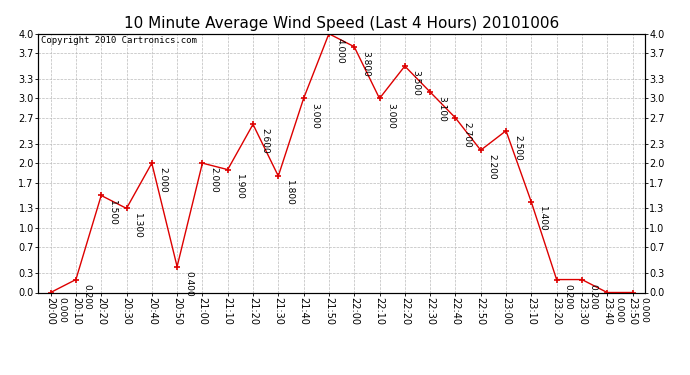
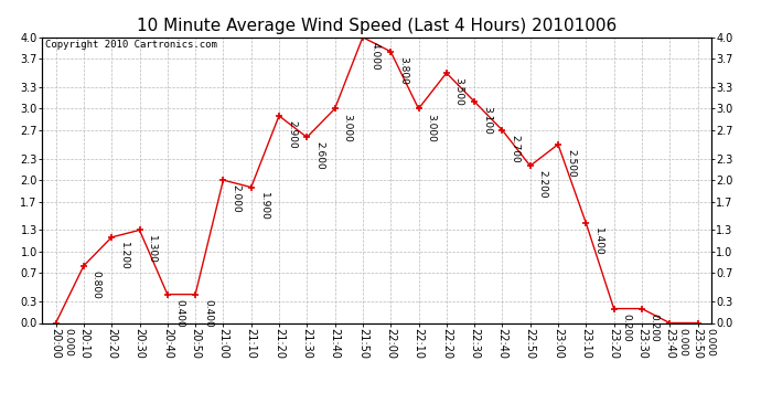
20:10: 0.200 -> 0.800
20:20: 1.500 -> 1.200
20:40: 2.000 -> 0.400
21:20: 2.600 -> 2.900
21:30: 1.800 -> 2.600
